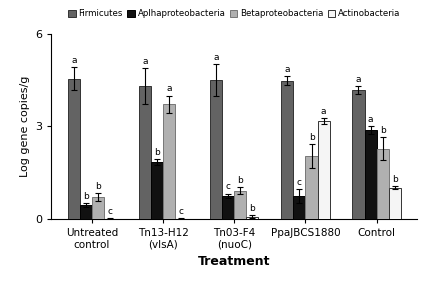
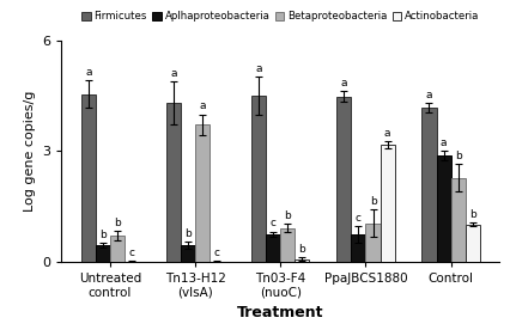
Aplhaproteobacteria/Tn13-H12 (vlsA): 1.85 -> 0.45
Betaproteobacteria/PpaJBCS1880: 2.05 -> 1.05
